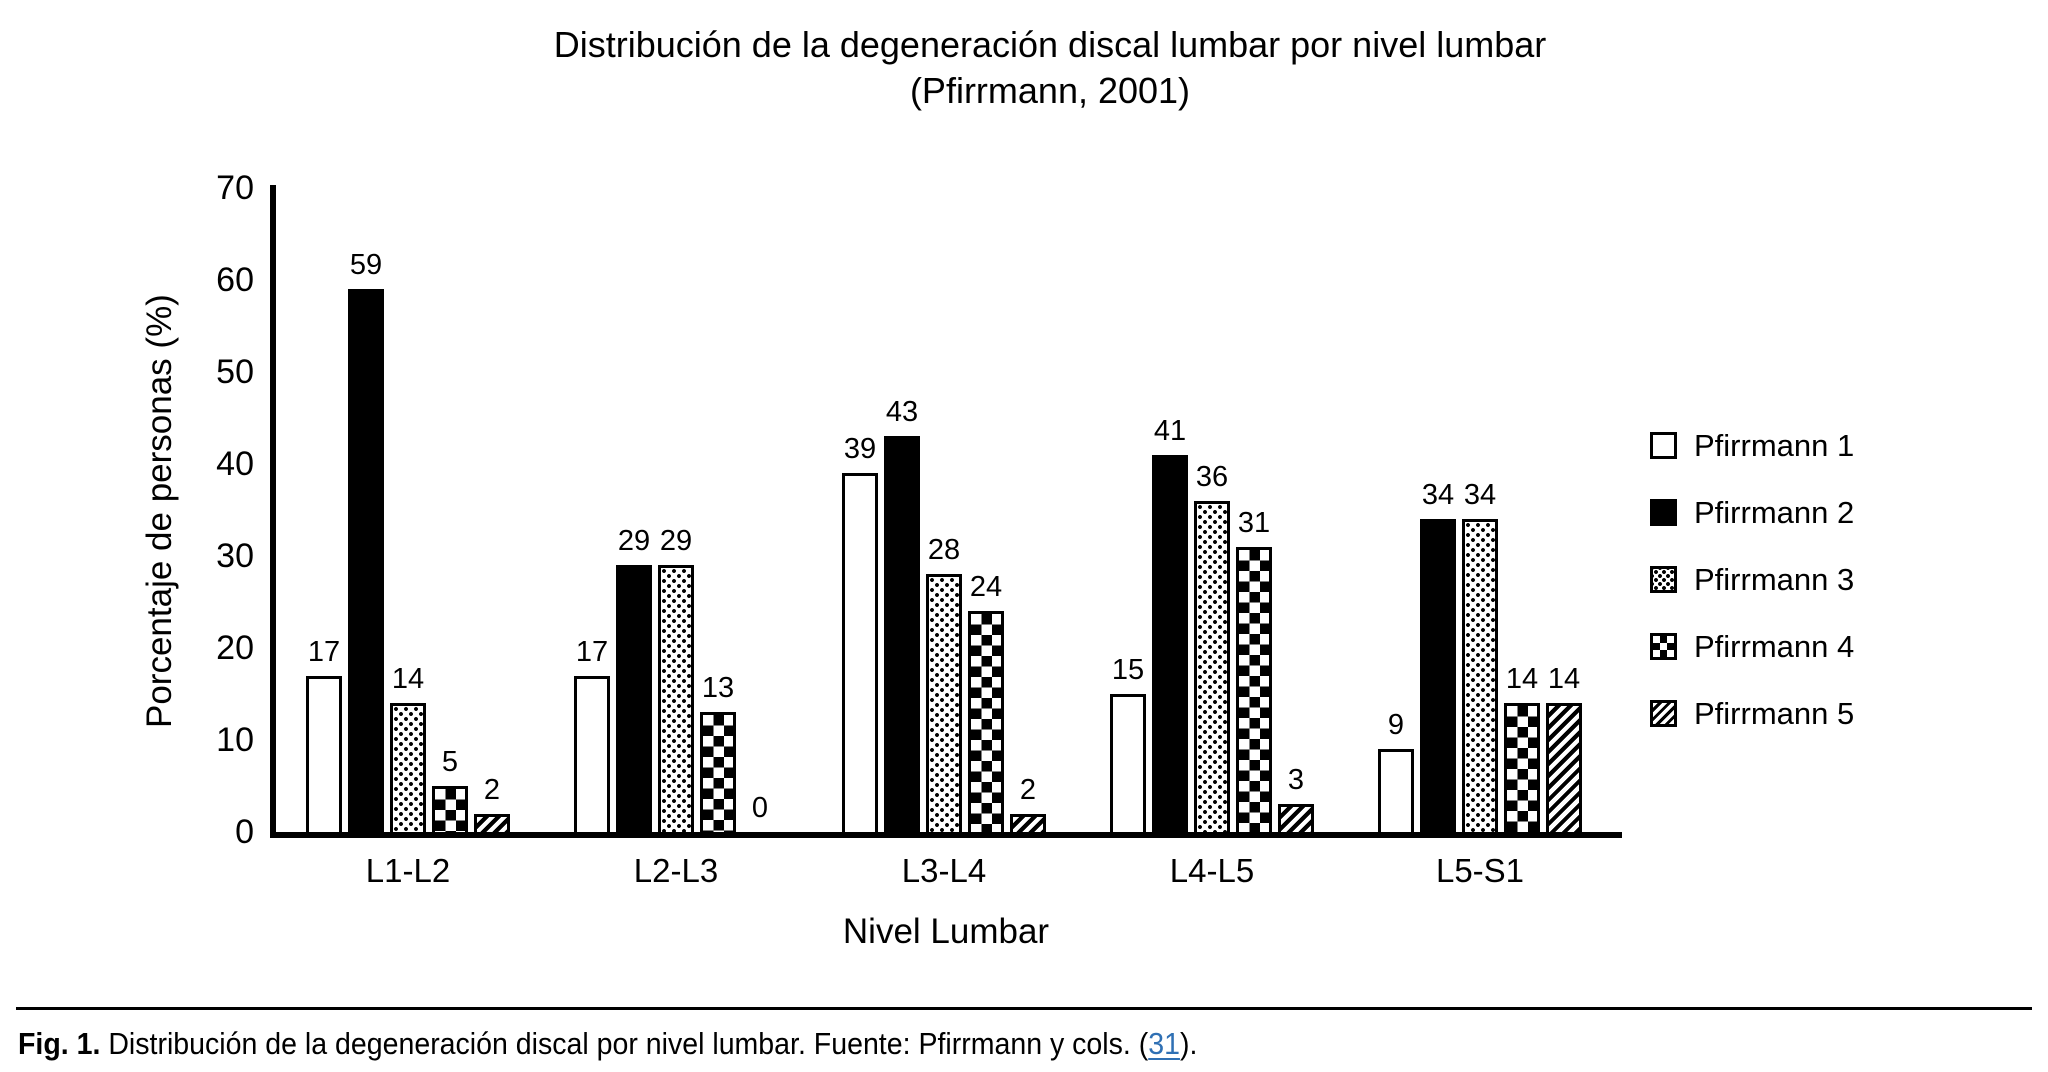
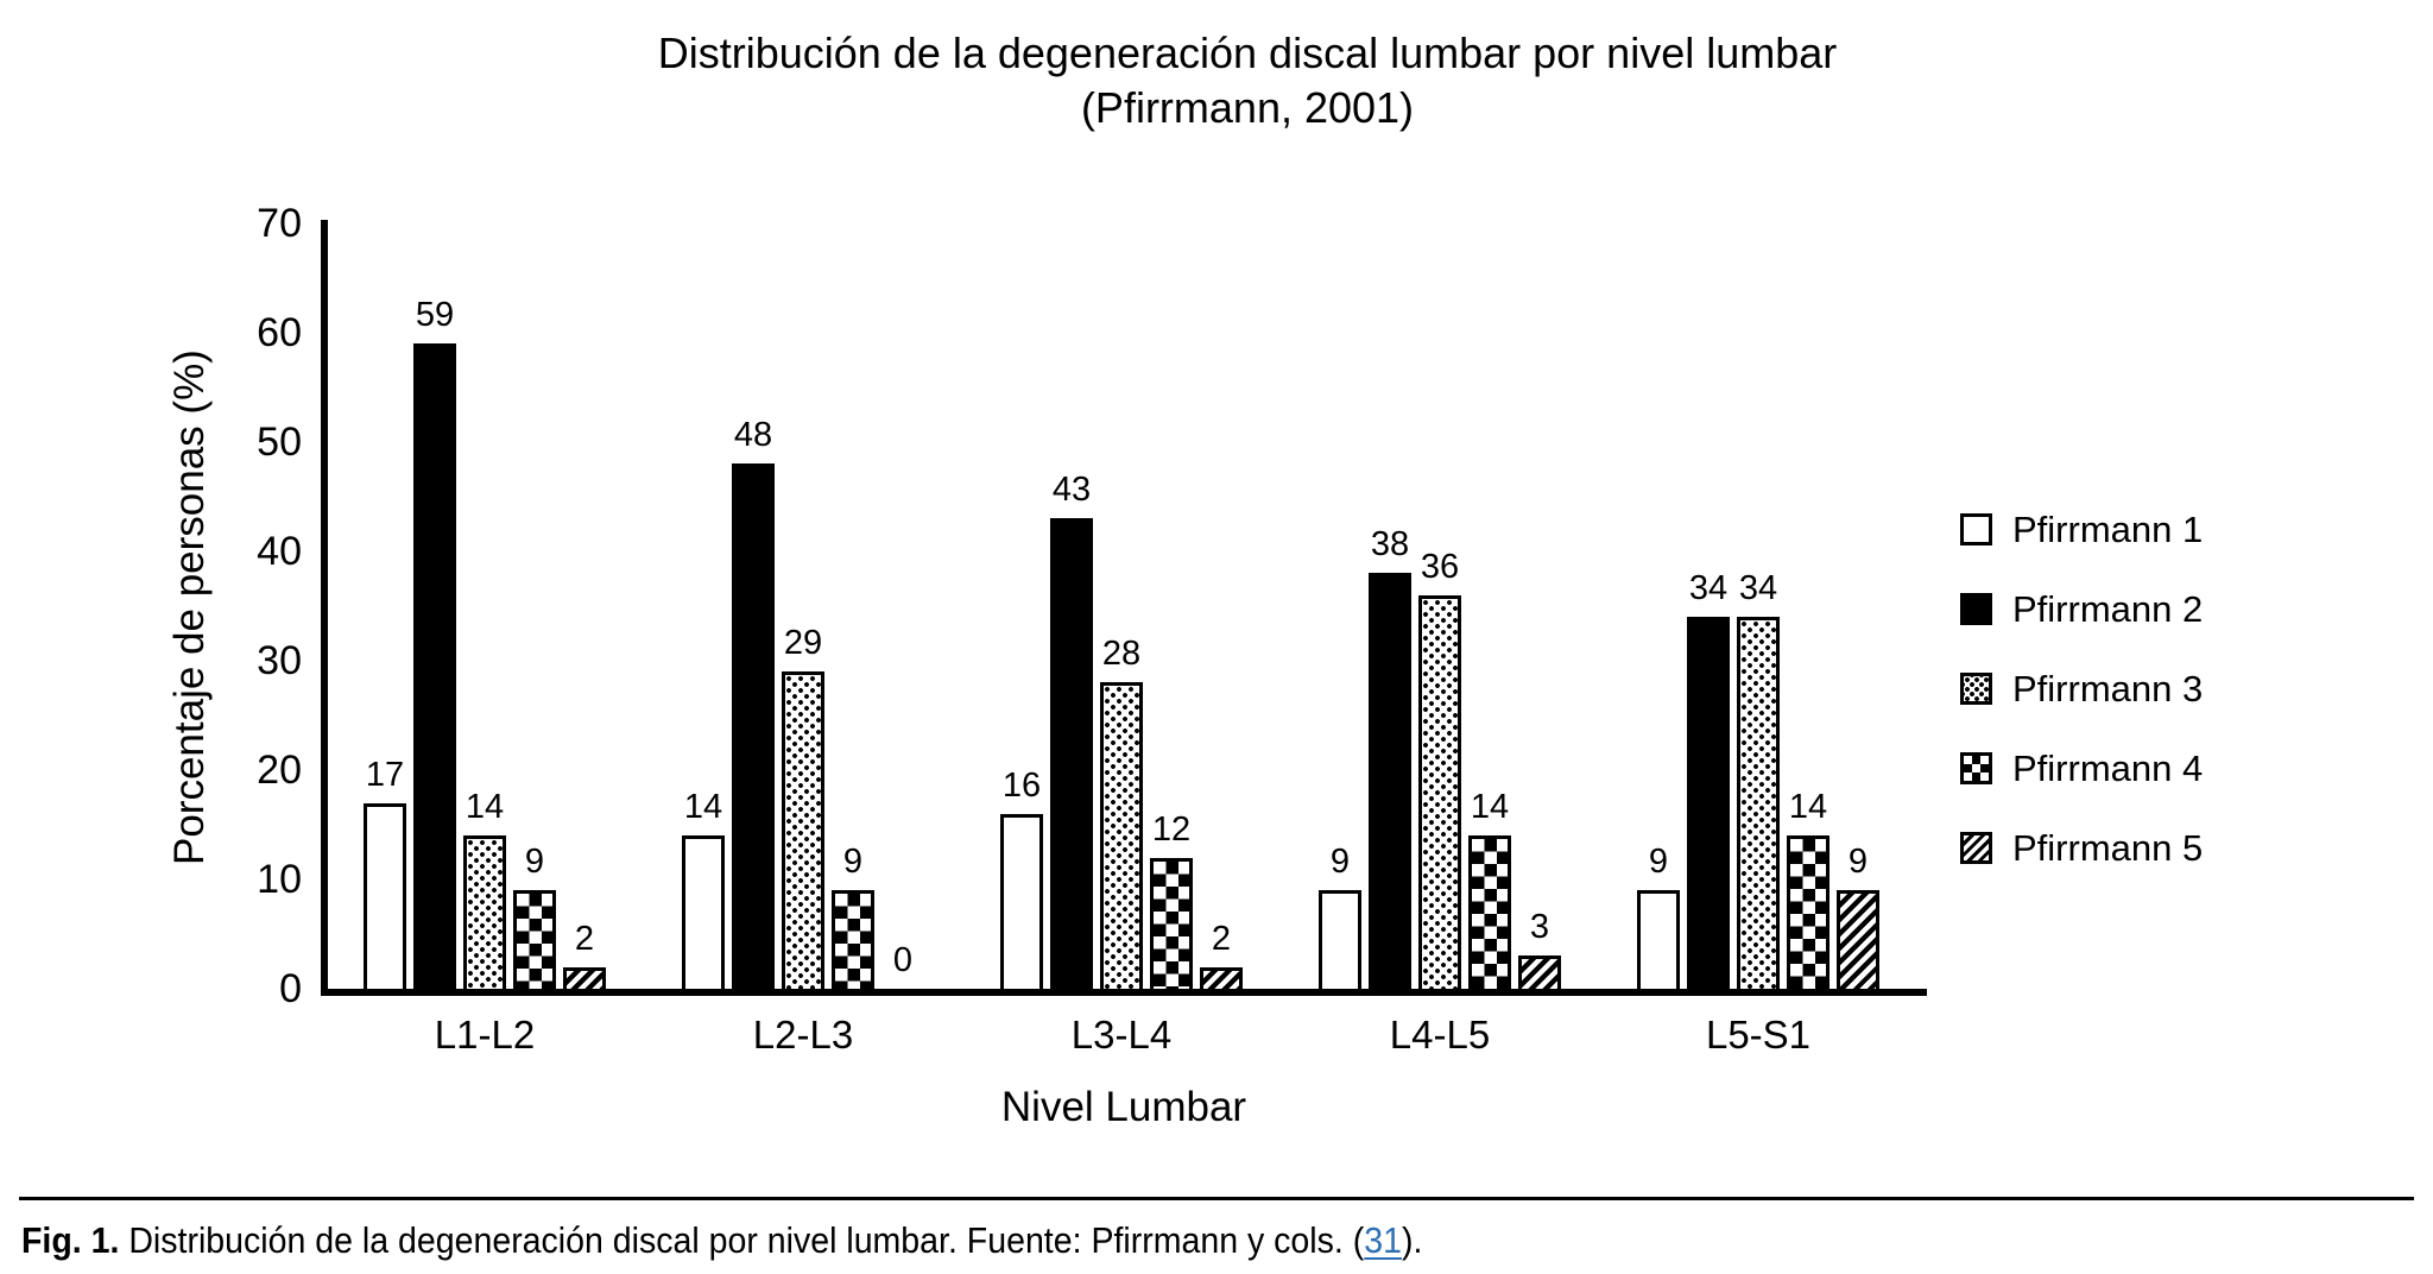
Pfirrmann 4/L1-L2: 5 -> 9
Pfirrmann 1/L2-L3: 17 -> 14
Pfirrmann 2/L2-L3: 29 -> 48
Pfirrmann 4/L2-L3: 13 -> 9
Pfirrmann 1/L3-L4: 39 -> 16
Pfirrmann 4/L3-L4: 24 -> 12
Pfirrmann 1/L4-L5: 15 -> 9
Pfirrmann 2/L4-L5: 41 -> 38
Pfirrmann 4/L4-L5: 31 -> 14
Pfirrmann 5/L5-S1: 14 -> 9
